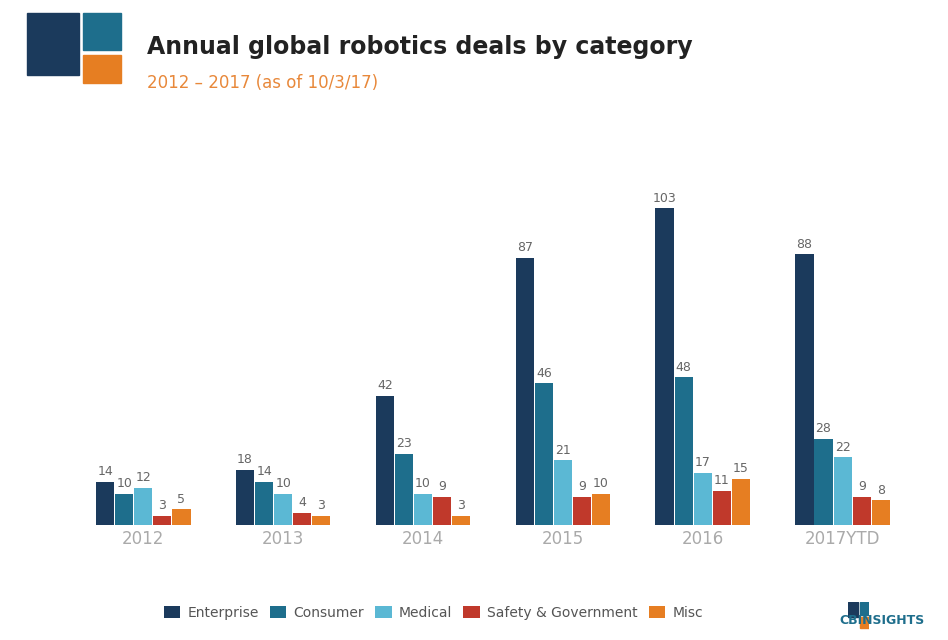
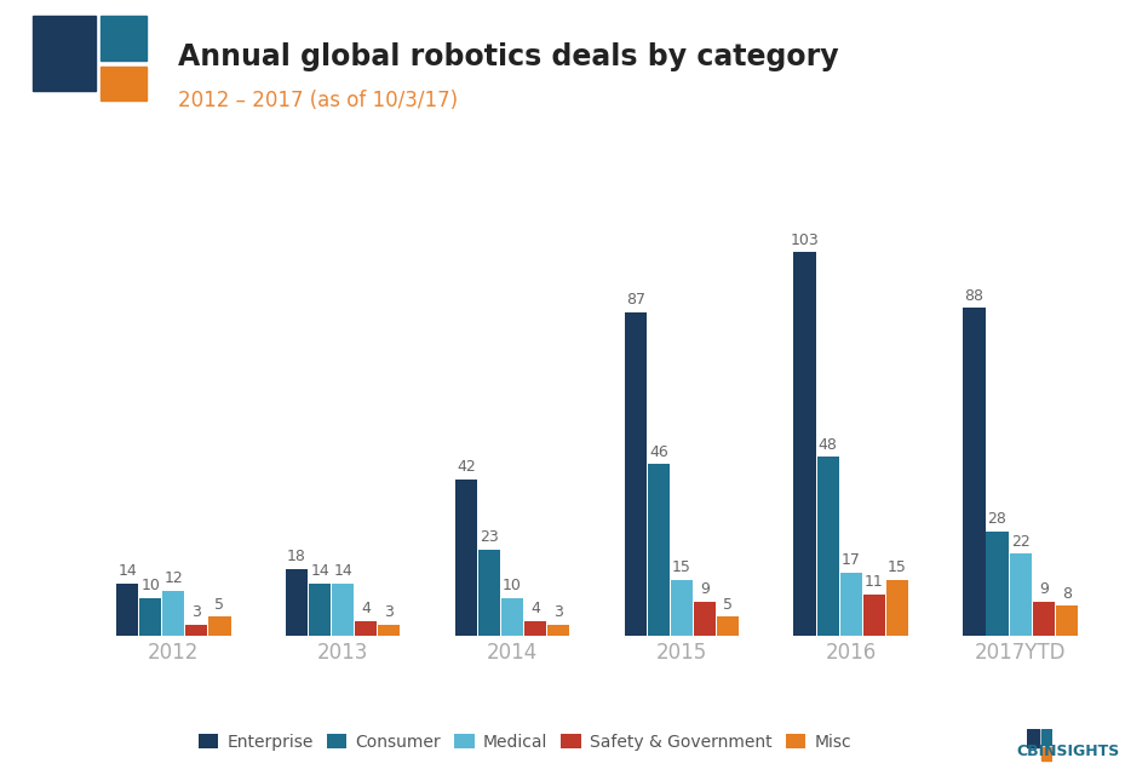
Medical/2013: 10 -> 14
Safety & Government/2014: 9 -> 4
Medical/2015: 21 -> 15
Misc/2015: 10 -> 5
